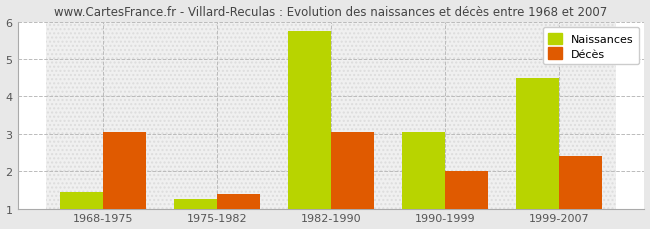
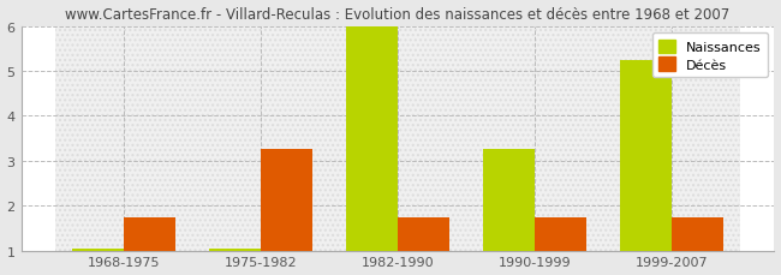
Naissances/1968-1975: 1.45 -> 1.05
Décès/1968-1975: 3.05 -> 1.75
Naissances/1975-1982: 1.25 -> 1.05
Décès/1975-1982: 1.40 -> 3.25
Naissances/1982-1990: 5.75 -> 6.00
Décès/1982-1990: 3.05 -> 1.75
Naissances/1990-1999: 3.05 -> 3.25
Décès/1990-1999: 2.00 -> 1.75
Naissances/1999-2007: 4.50 -> 5.25
Décès/1999-2007: 2.40 -> 1.75
